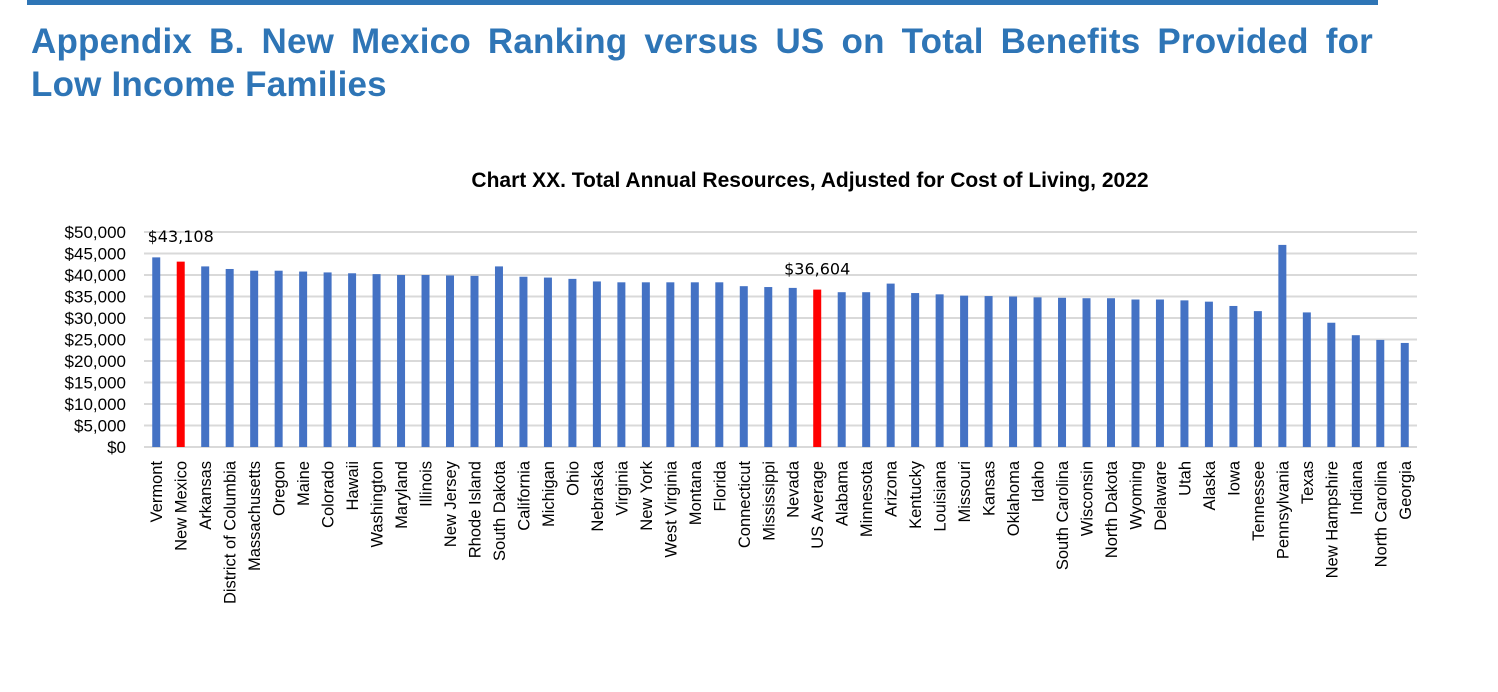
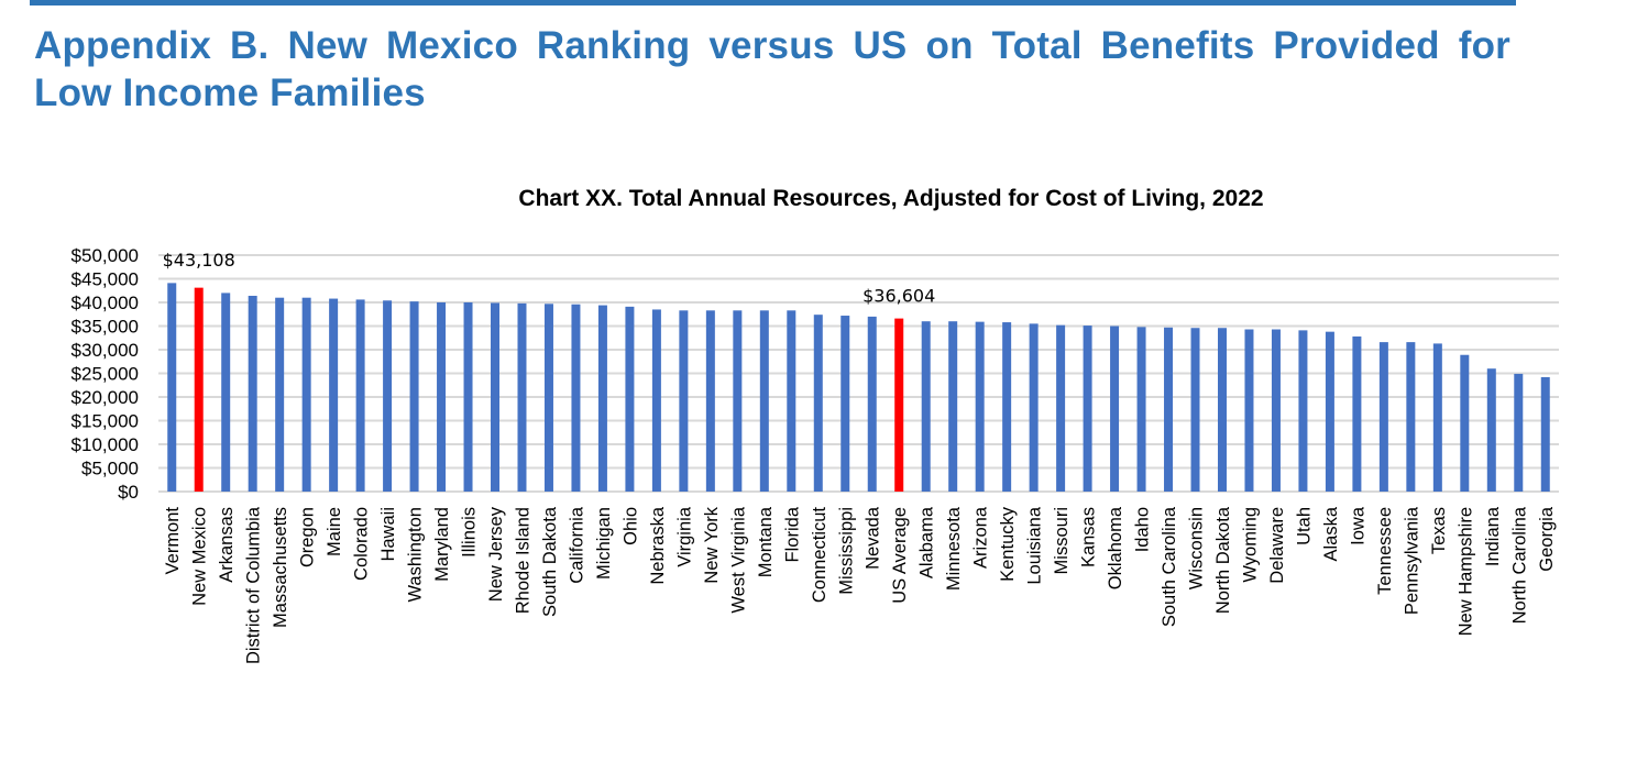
South Dakota: $42000 -> $40000
Arizona: $38000 -> $36000
Pennsylvania: $47000 -> $32000
